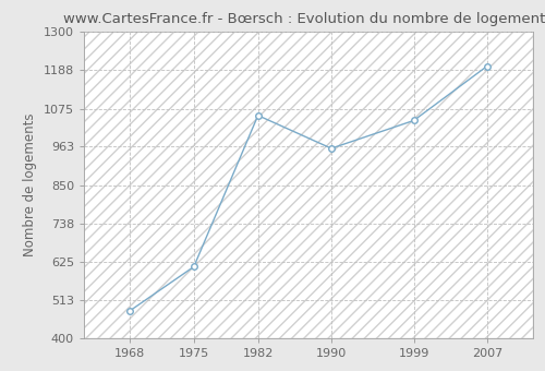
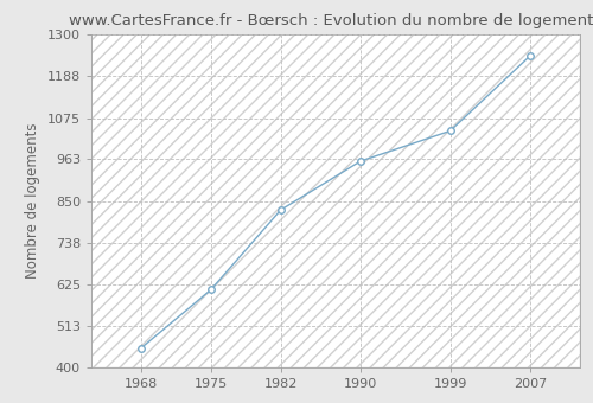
1968: 480 -> 452
1982: 1055 -> 826
2007: 1200 -> 1243
